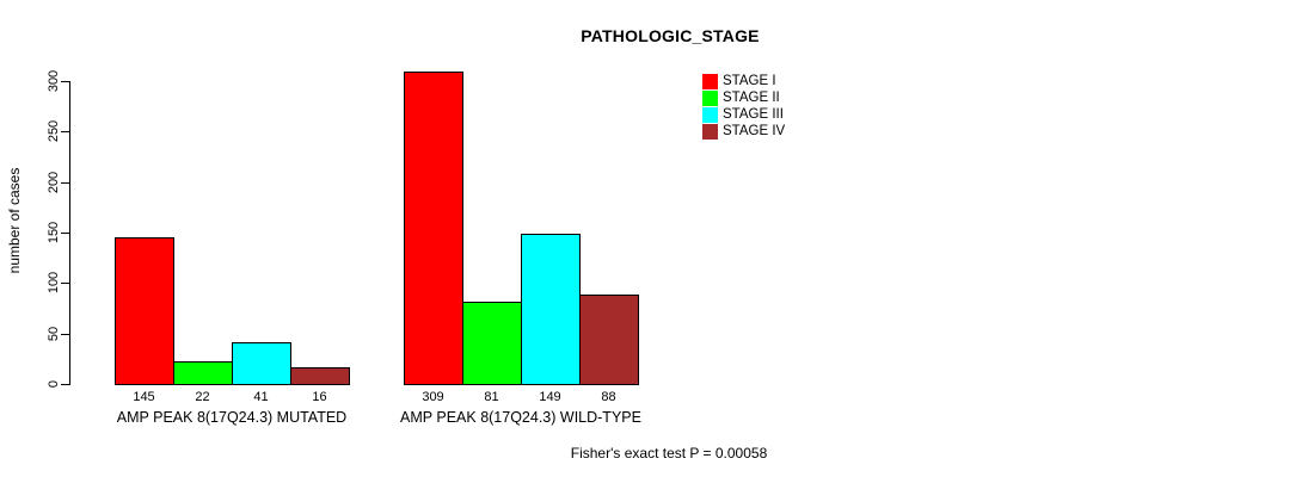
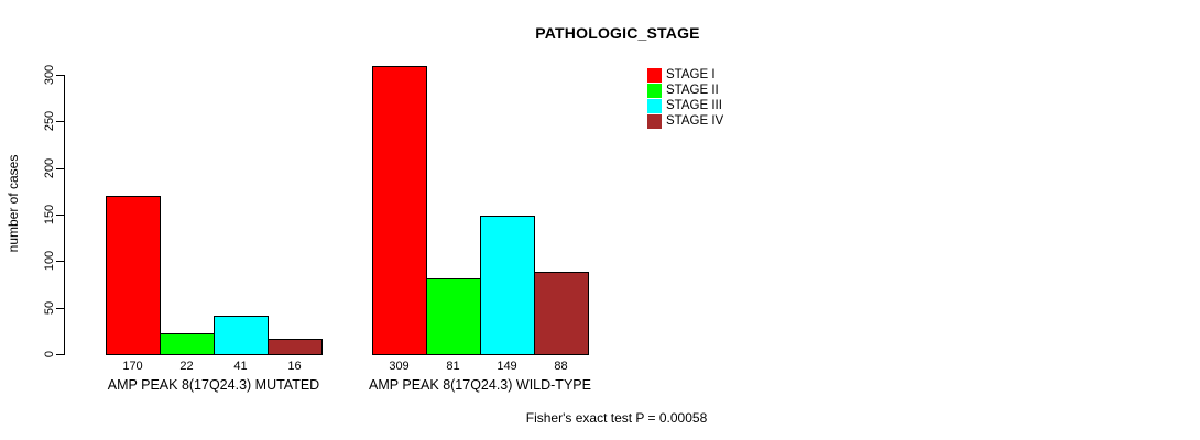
STAGE I/AMP PEAK 8(17Q24.3) MUTATED: 145 -> 170
